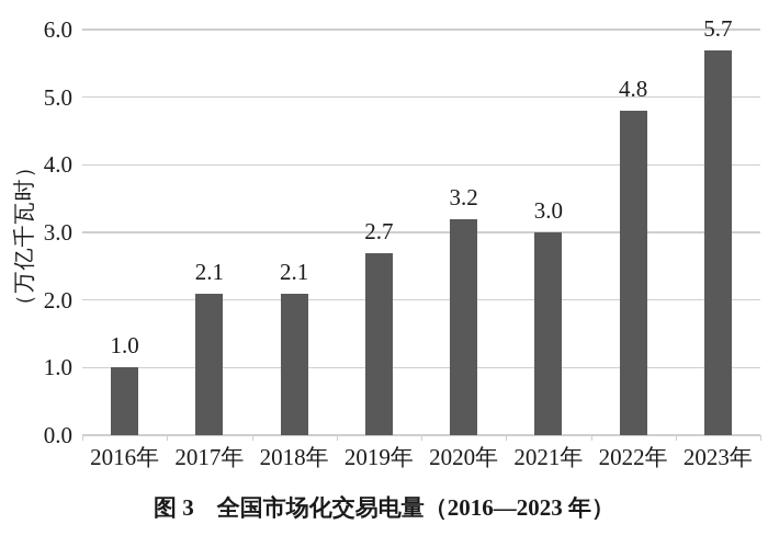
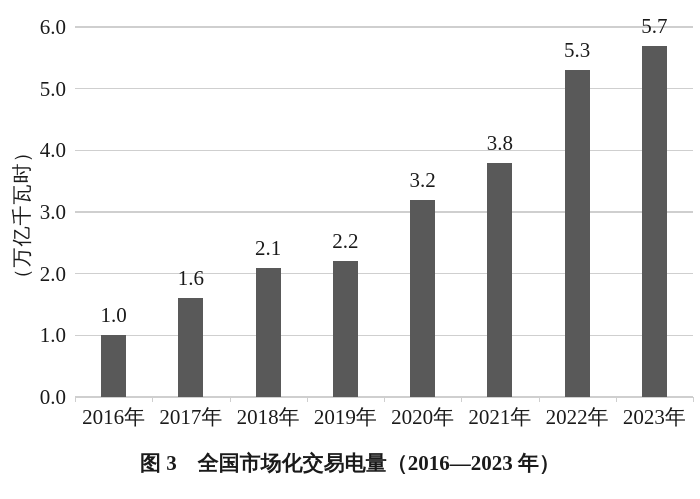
2017年: 2.1 -> 1.6
2019年: 2.7 -> 2.2
2021年: 3.0 -> 3.8
2022年: 4.8 -> 5.3
